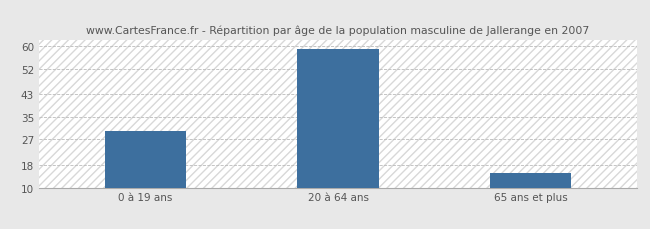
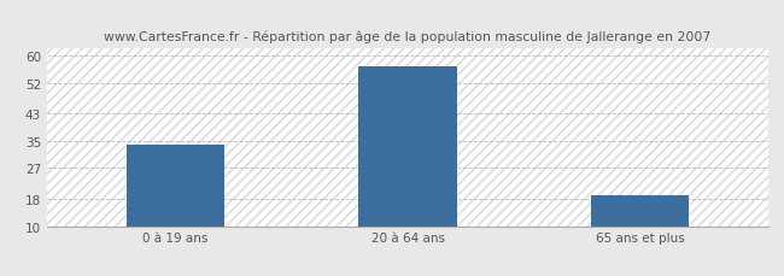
0 à 19 ans: 30 -> 34
20 à 64 ans: 59 -> 57
65 ans et plus: 15 -> 19
